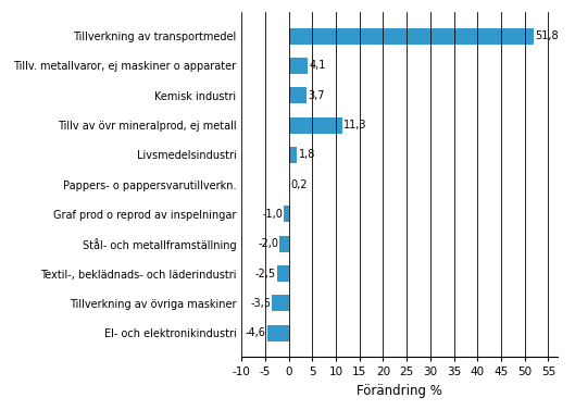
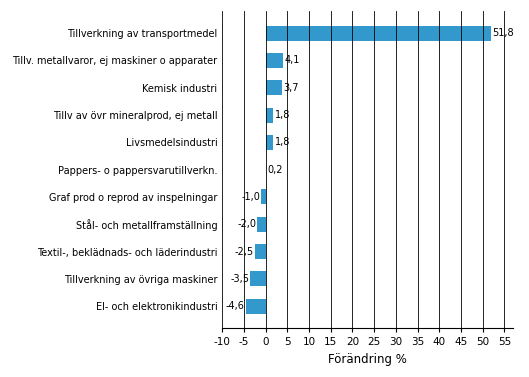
Tillv av övr mineralprod, ej metall: 11,3 -> 1,8
